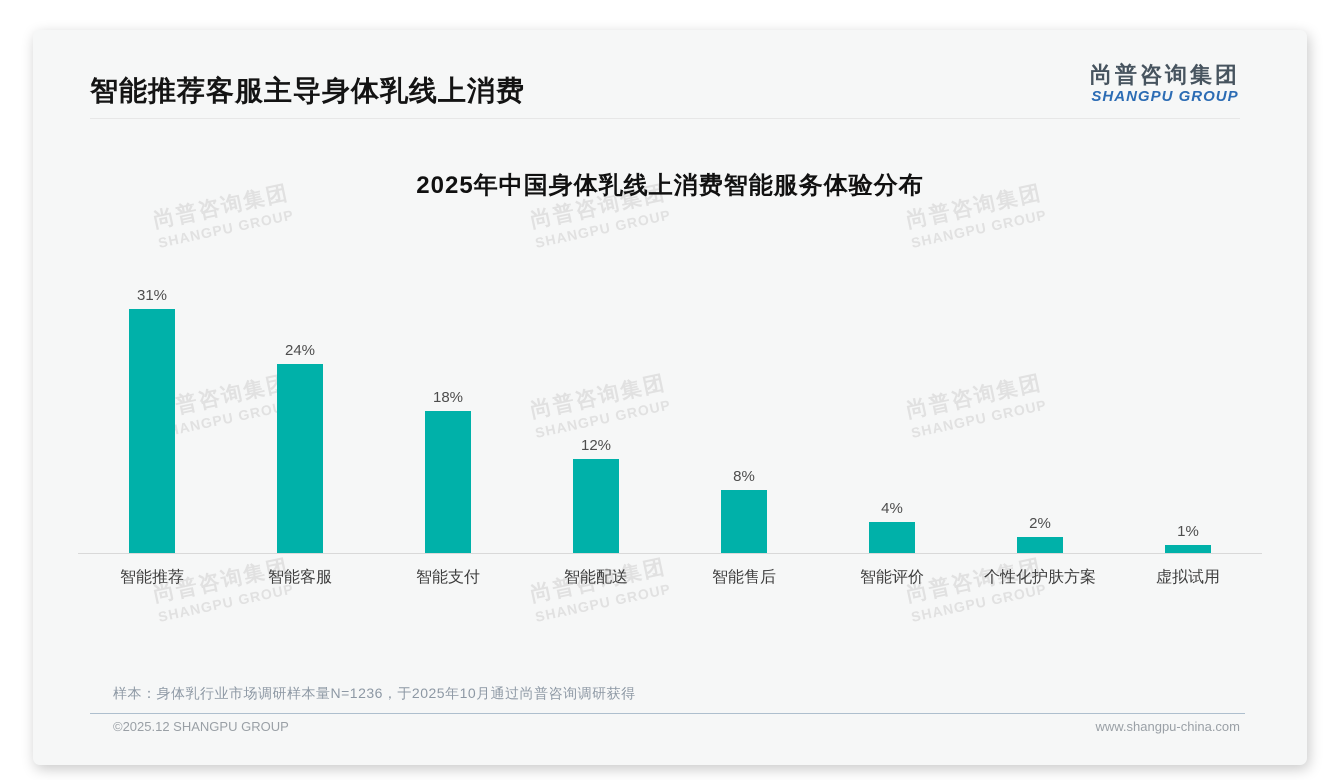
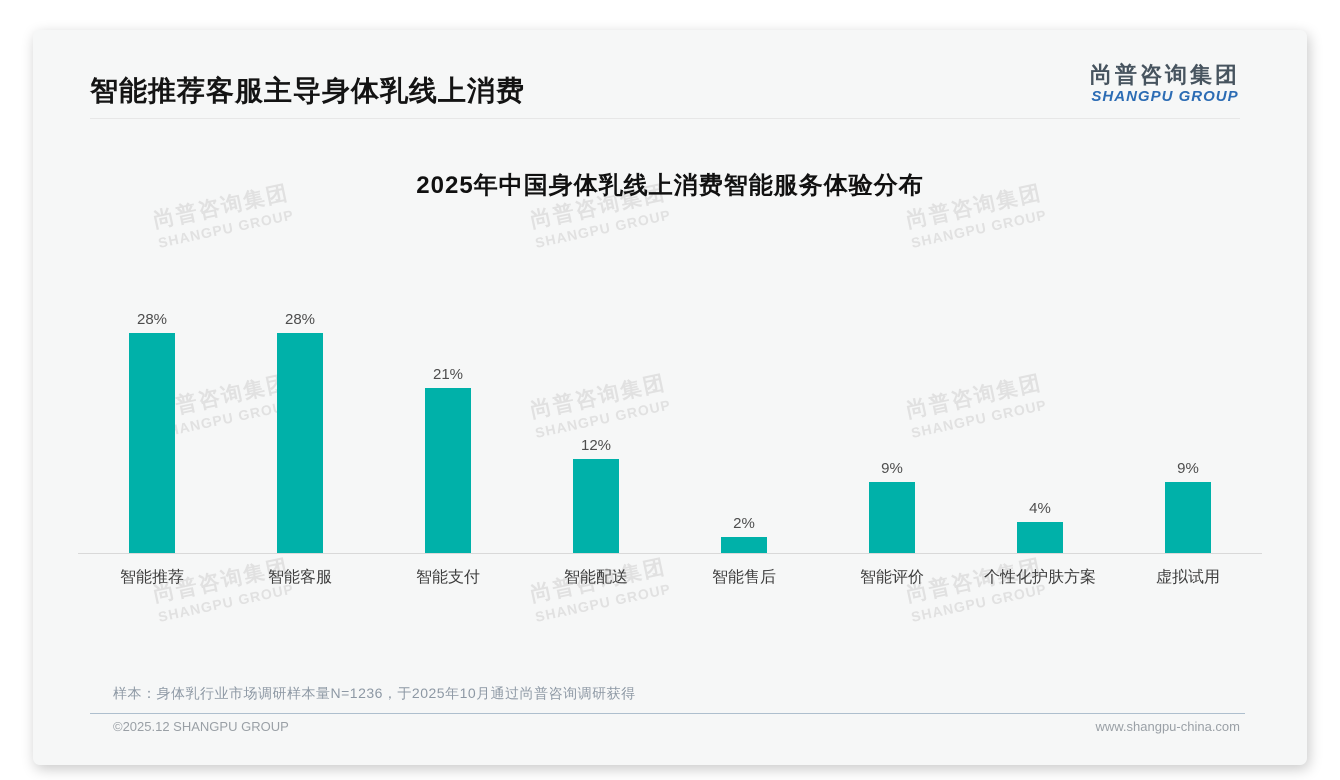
智能推荐: 31% -> 28%
智能客服: 24% -> 28%
智能支付: 18% -> 21%
智能售后: 8% -> 2%
智能评价: 4% -> 9%
个性化护肤方案: 2% -> 4%
虚拟试用: 1% -> 9%
